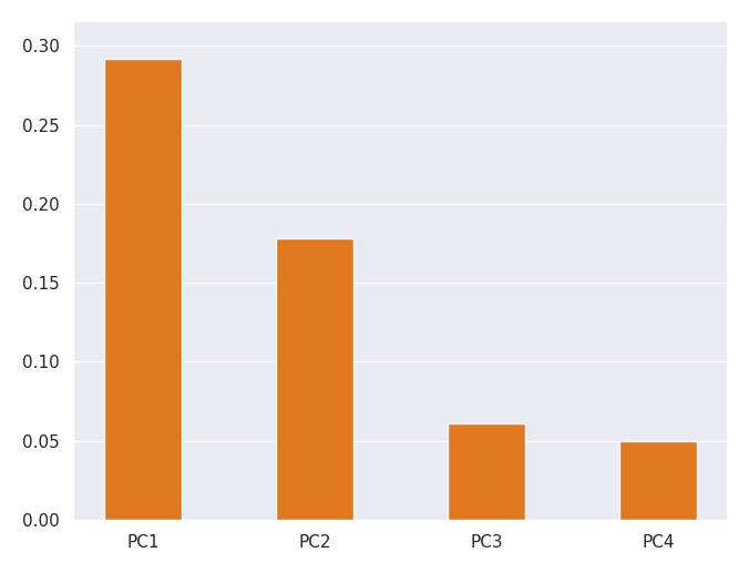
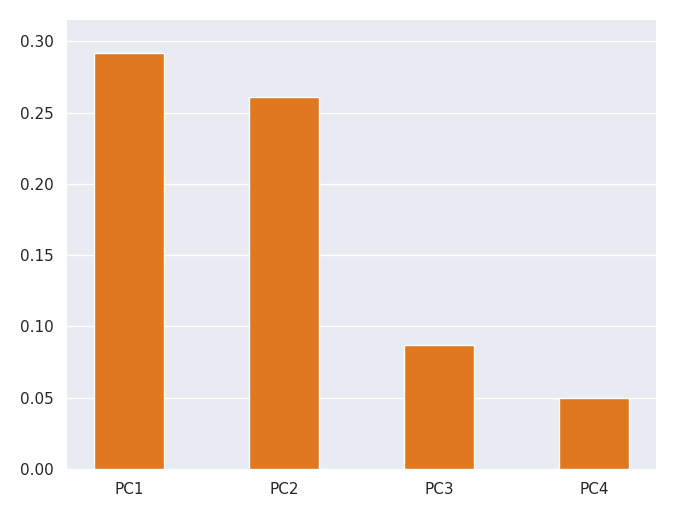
PC2: 0.178 -> 0.261
PC3: 0.061 -> 0.087
